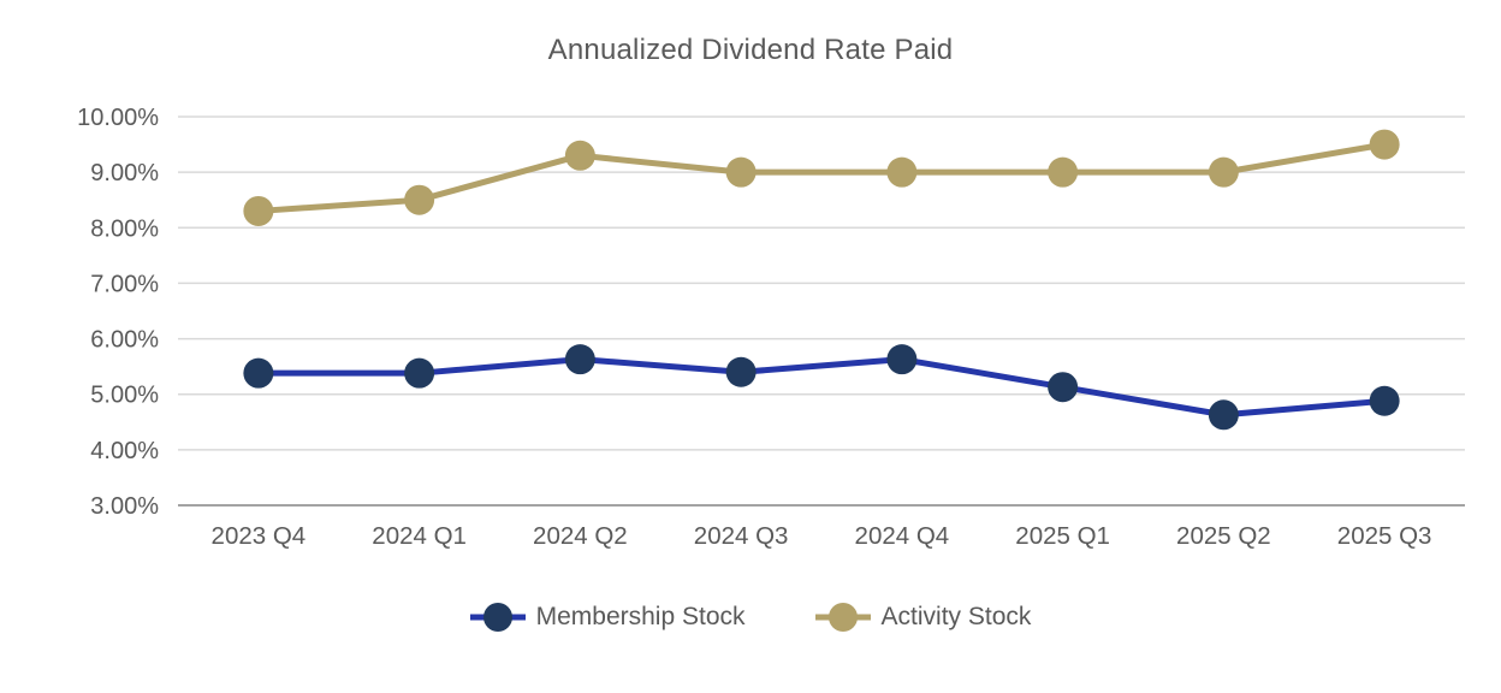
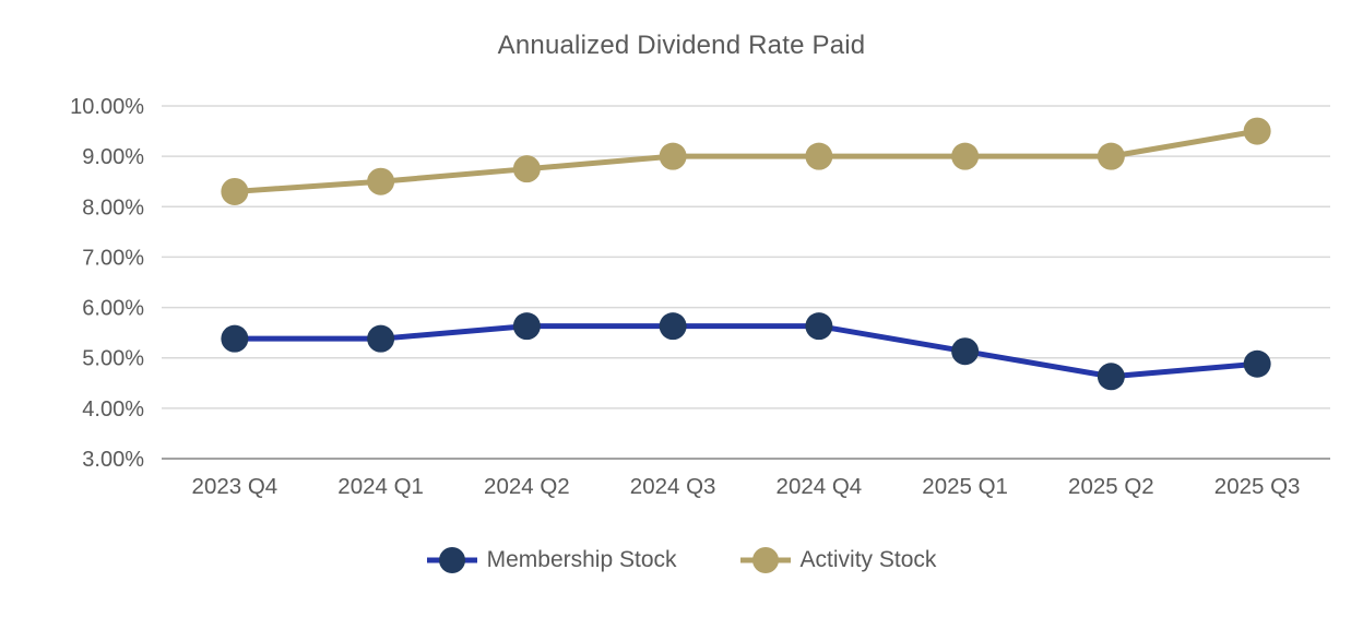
Activity Stock/2024 Q2: 9.3% -> 8.8%
Membership Stock/2024 Q3: 5.4% -> 5.6%
